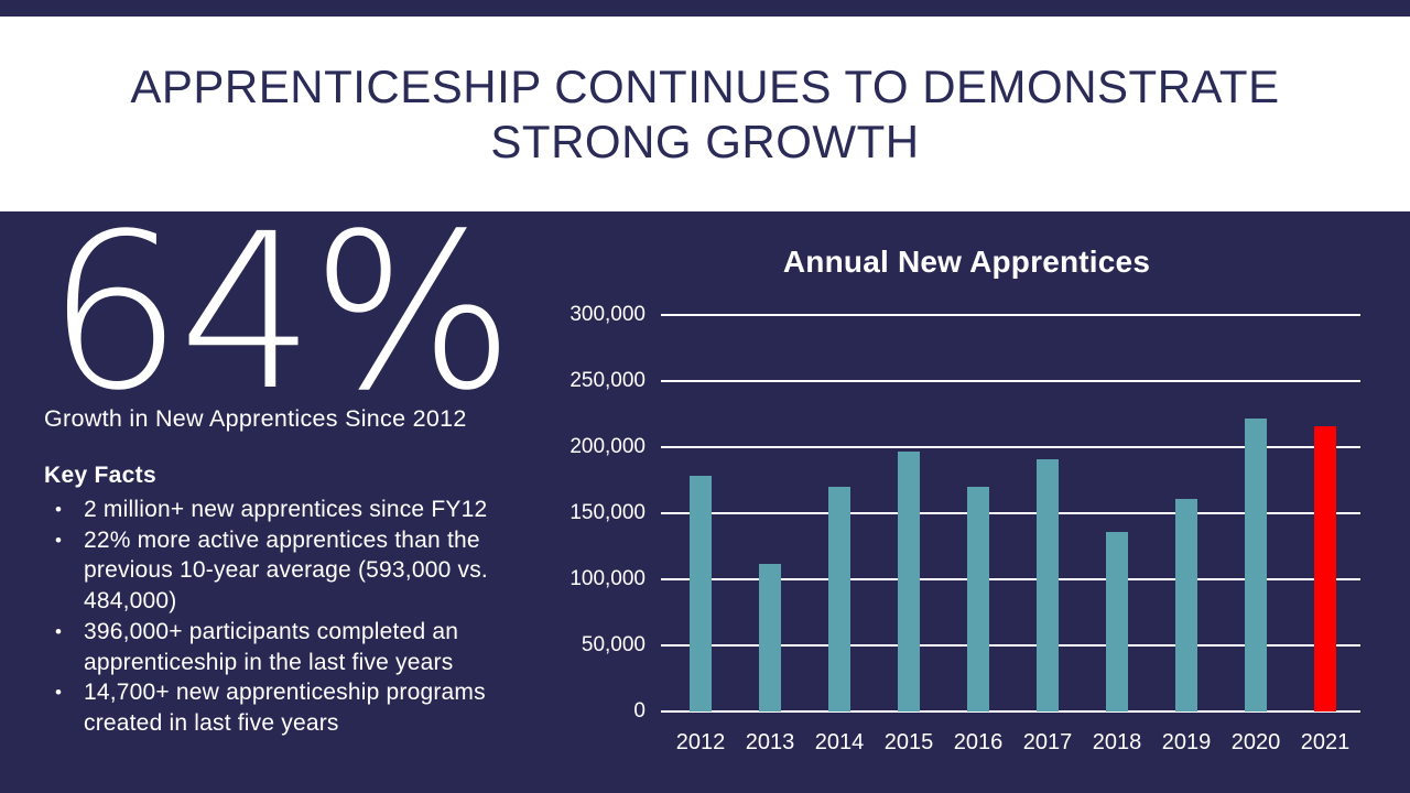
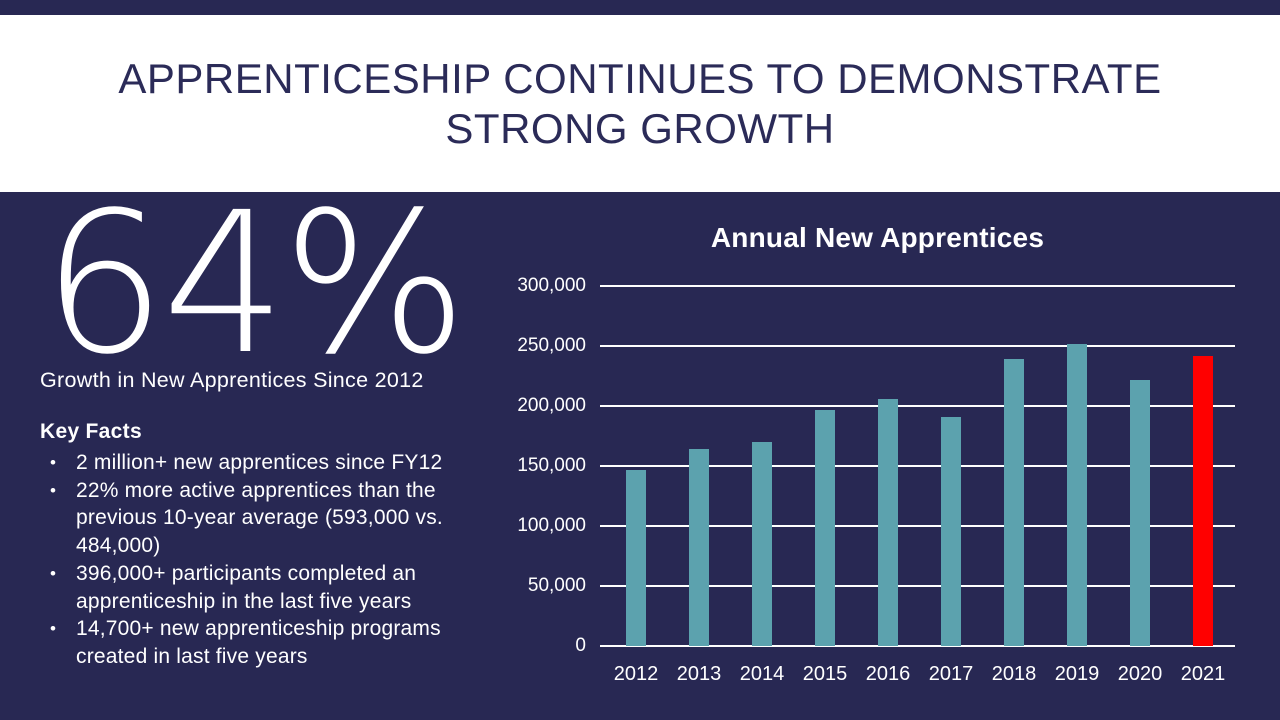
2012: 178000 -> 147000
2013: 112000 -> 164000
2016: 170000 -> 206000
2018: 136000 -> 239000
2019: 161000 -> 252000
2021: 216000 -> 242000
